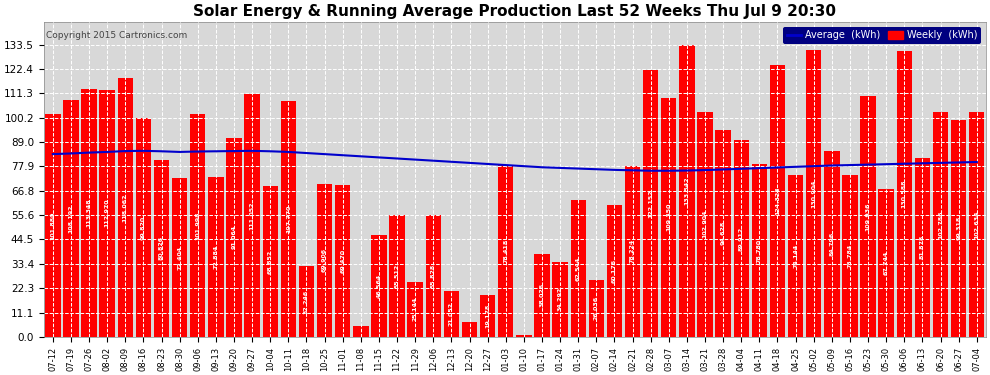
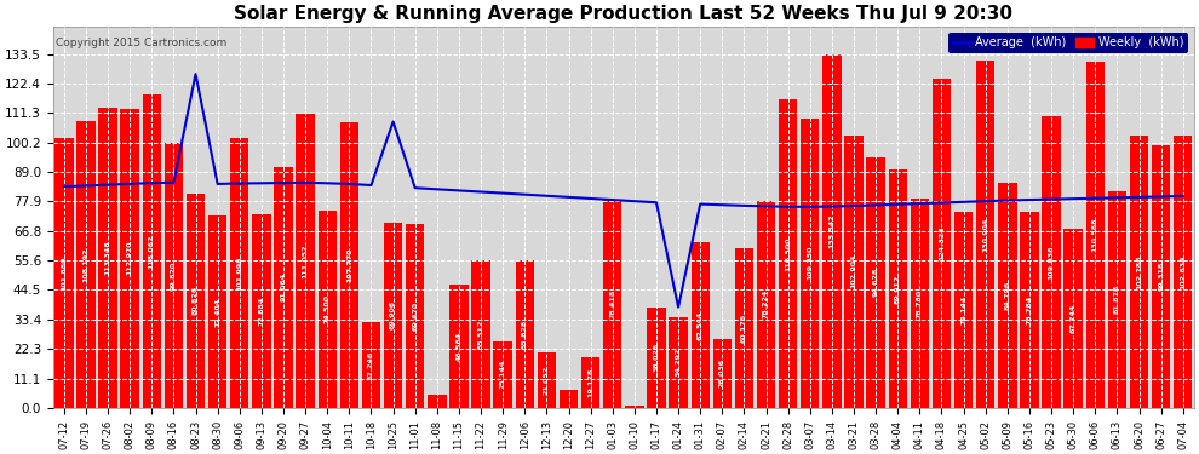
Average (kWh)/08-23: 84.8 -> 126.0
Weekly (kWh)/10-04: 68.9 -> 74.5
Average (kWh)/10-25: 83.5 -> 108.0
Average (kWh)/01-24: 77.2 -> 38.0
Weekly (kWh)/02-28: 122.2 -> 116.5
